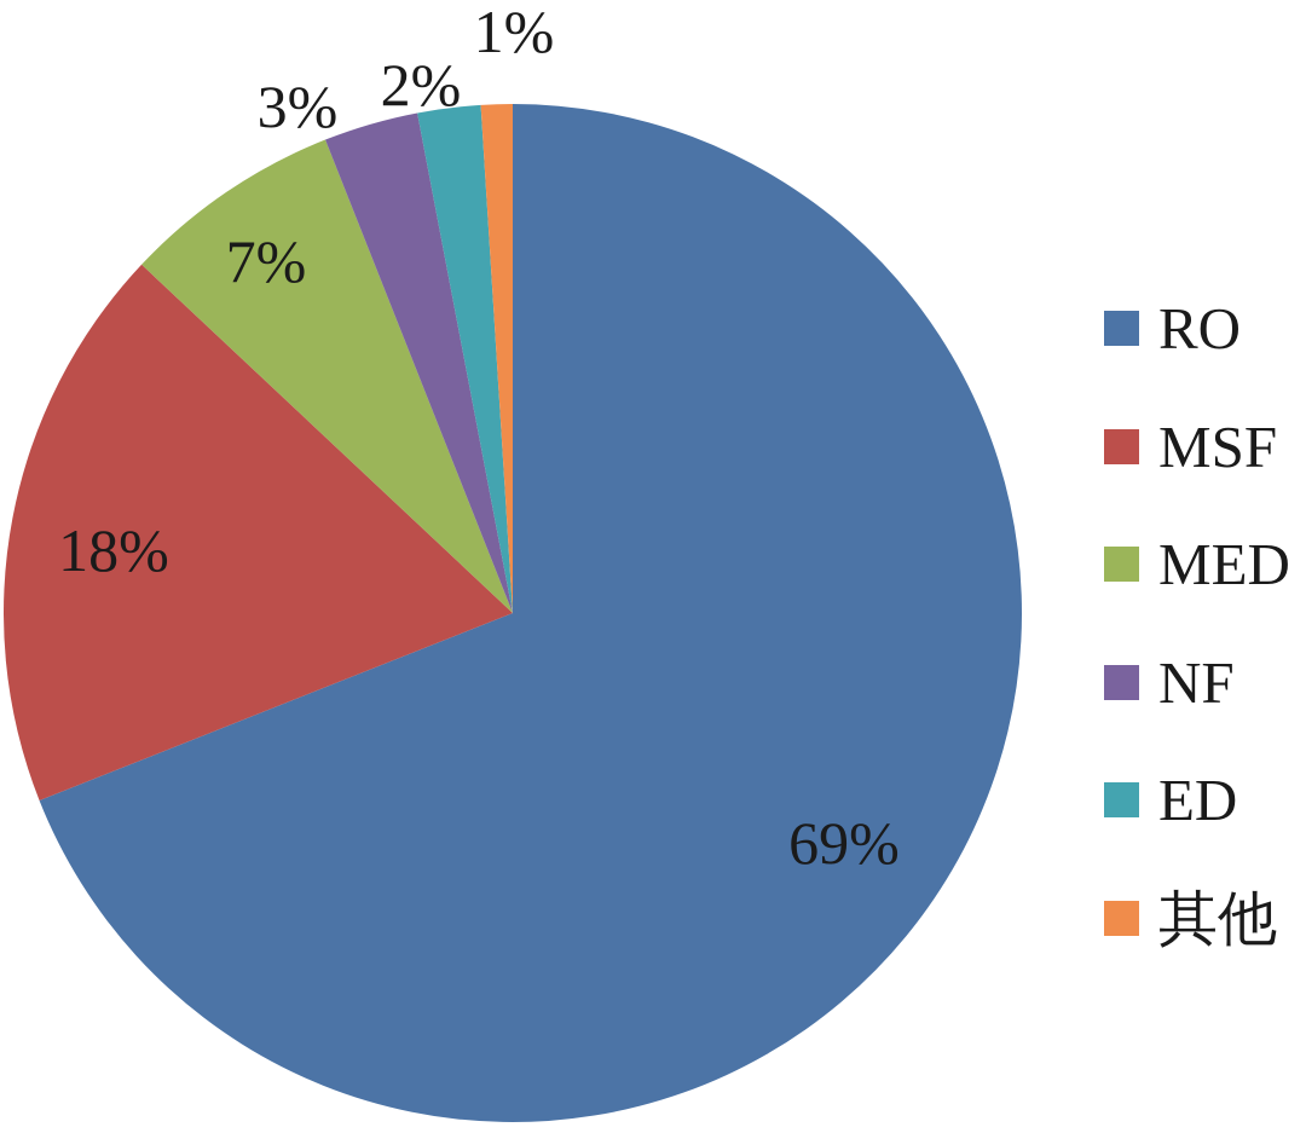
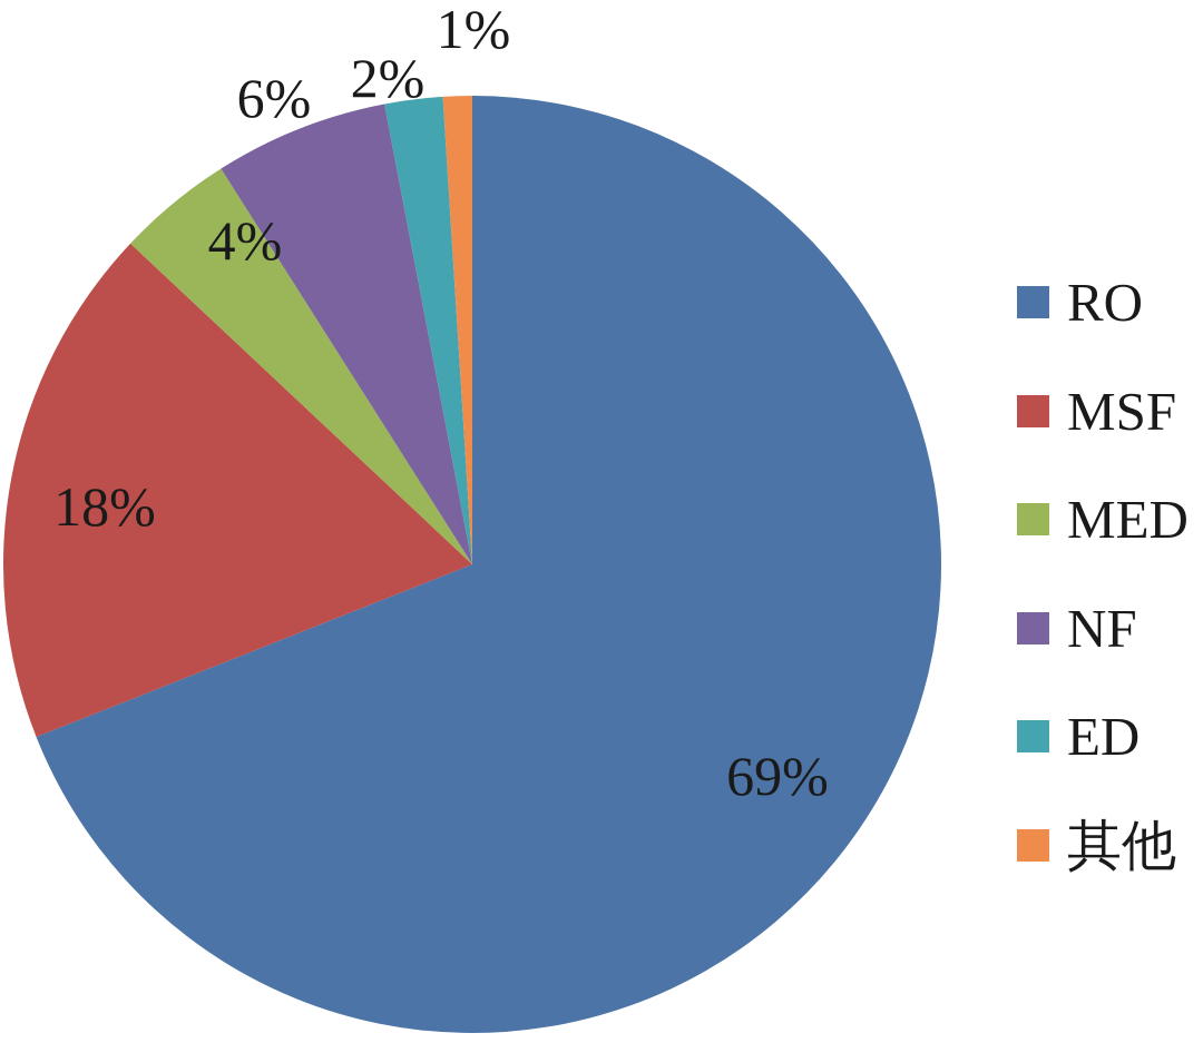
MED: 7% -> 4%
NF: 3% -> 6%
